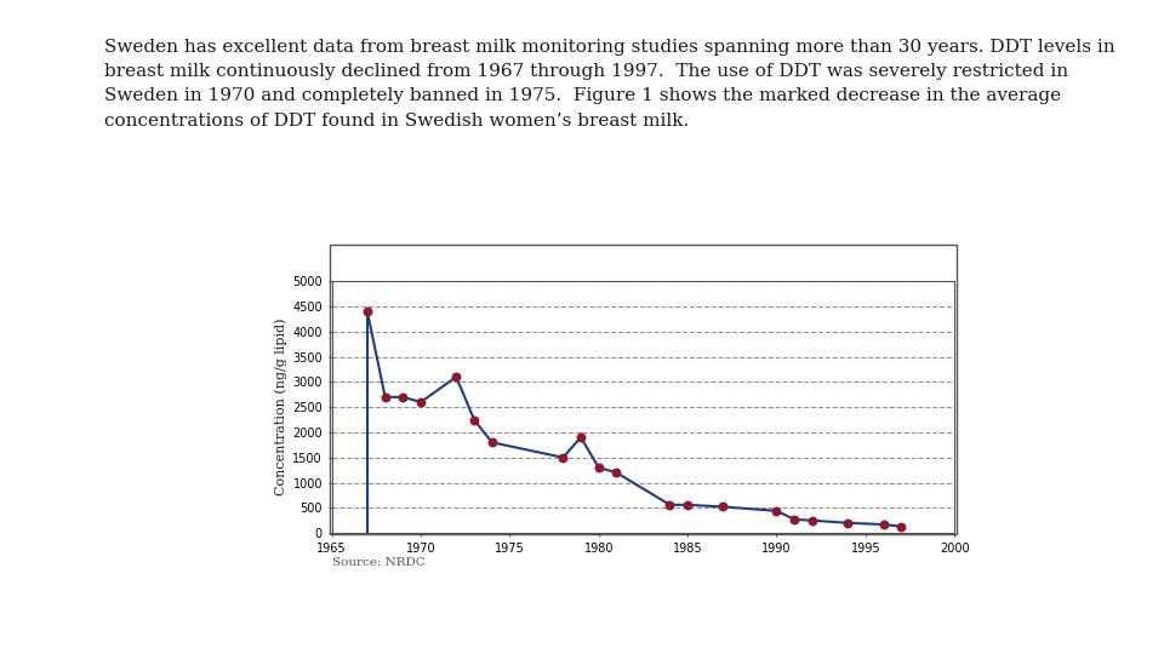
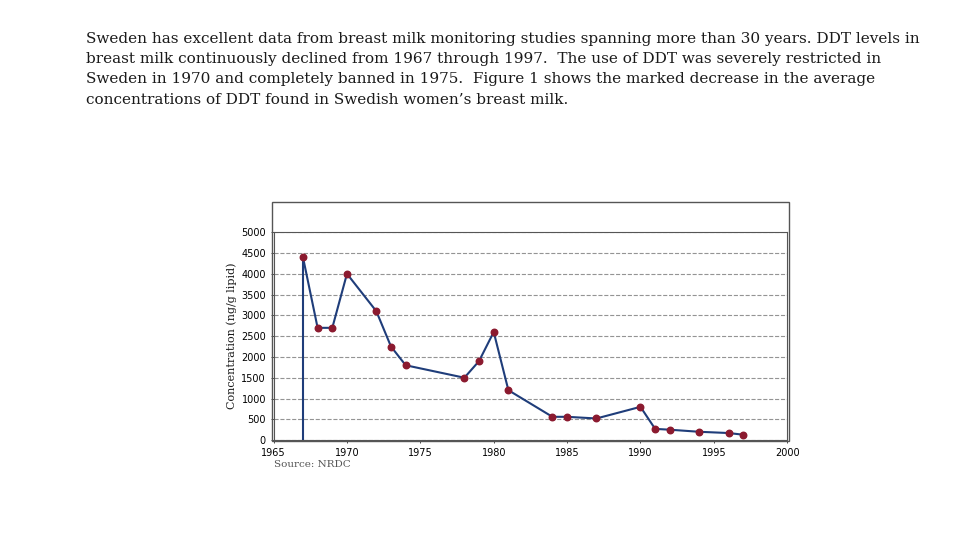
1970: 2600 -> 4000
1980: 1300 -> 2600
1990: 440 -> 800
